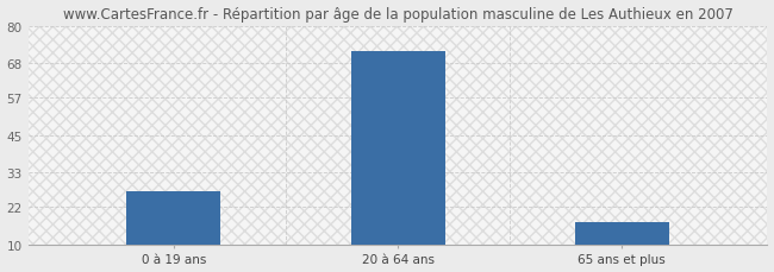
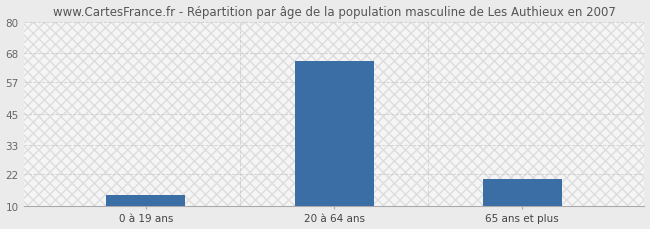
0 à 19 ans: 27 -> 14
20 à 64 ans: 72 -> 65
65 ans et plus: 17 -> 20
